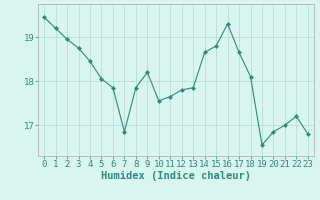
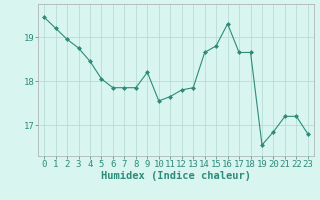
7: 16.85 -> 17.85
18: 18.10 -> 18.65
21: 17.00 -> 17.20
